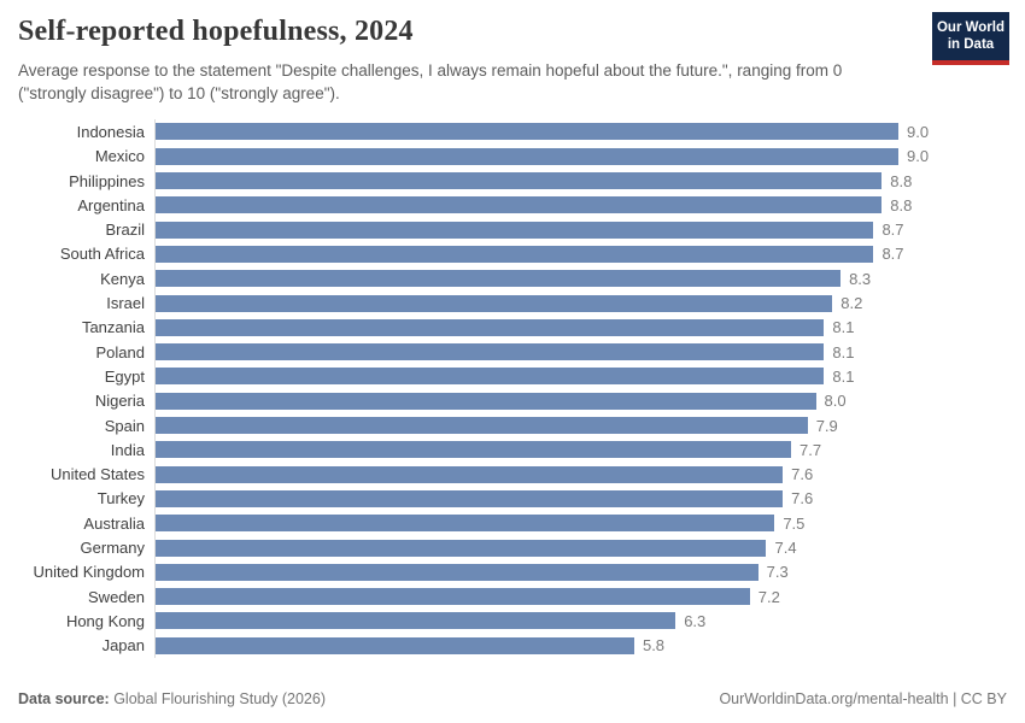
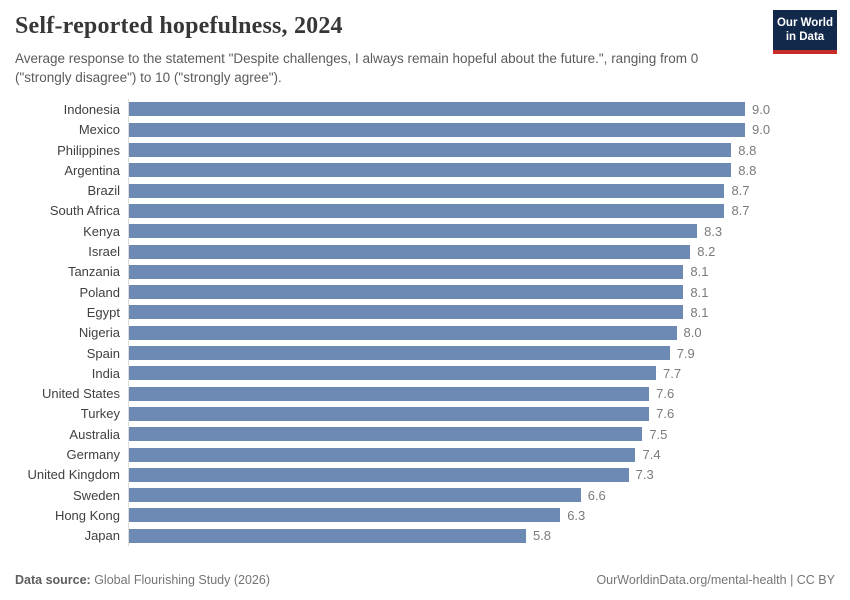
Sweden: 7.2 -> 6.6
